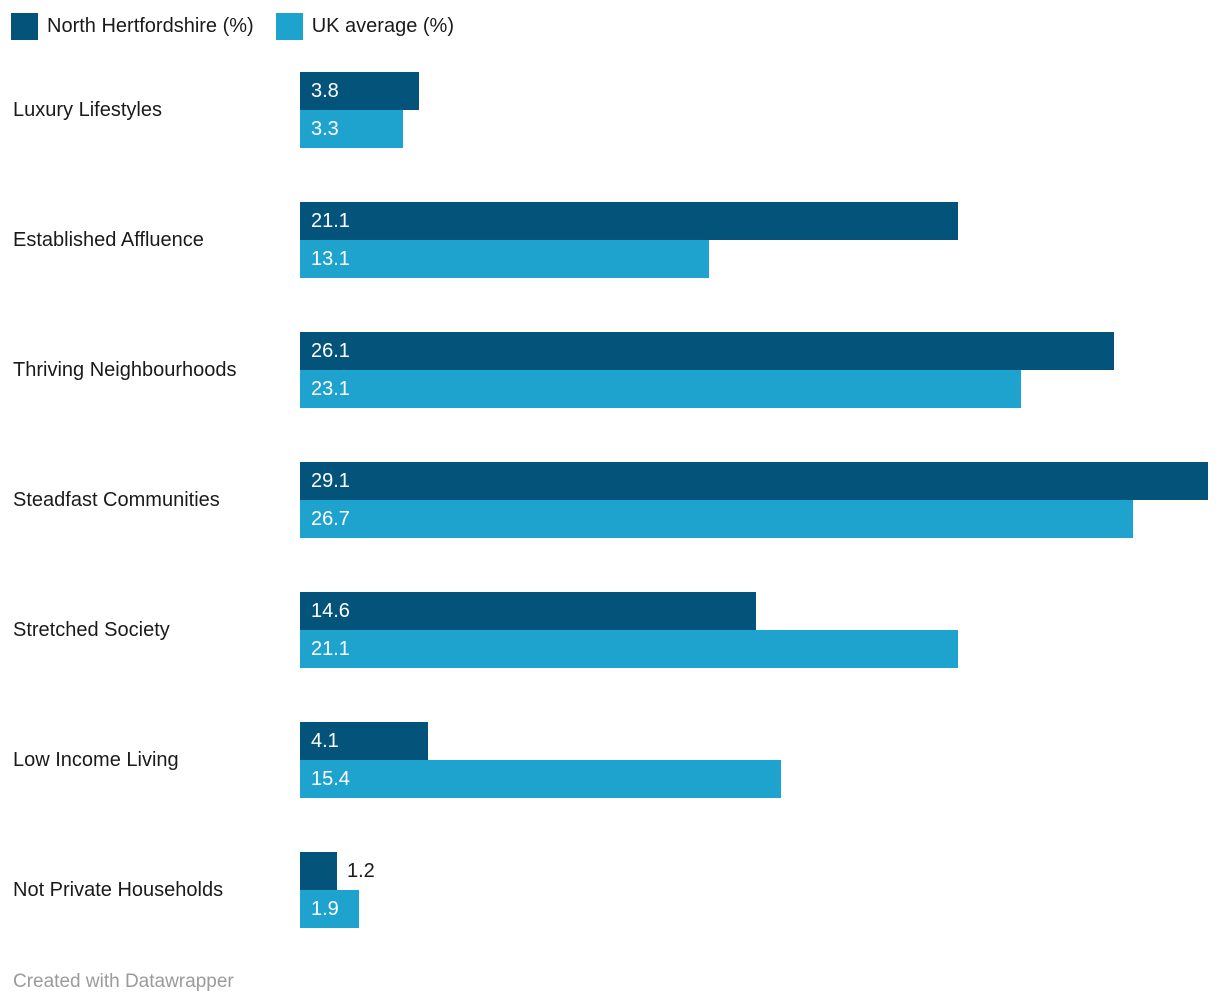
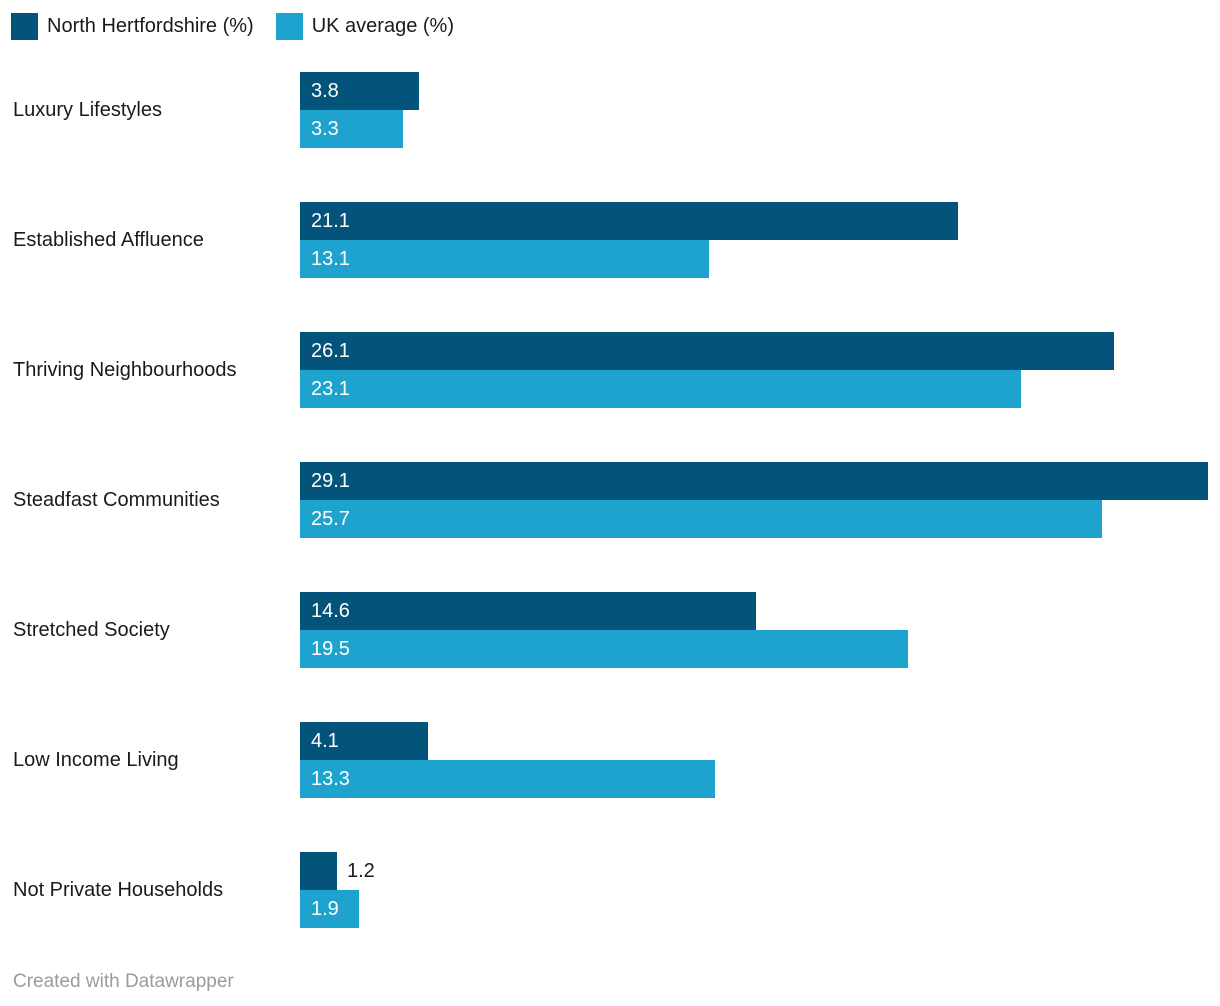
UK average (%)/Steadfast Communities: 26.7 -> 25.7
UK average (%)/Stretched Society: 21.1 -> 19.5
UK average (%)/Low Income Living: 15.4 -> 13.3
